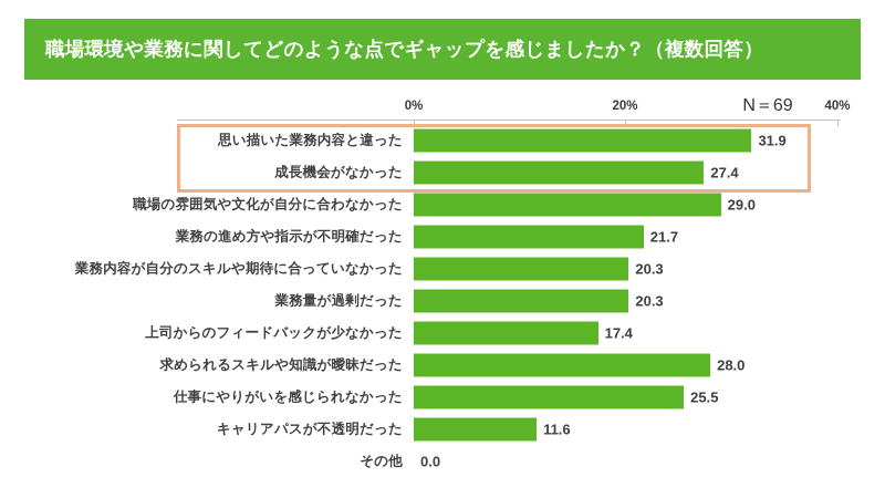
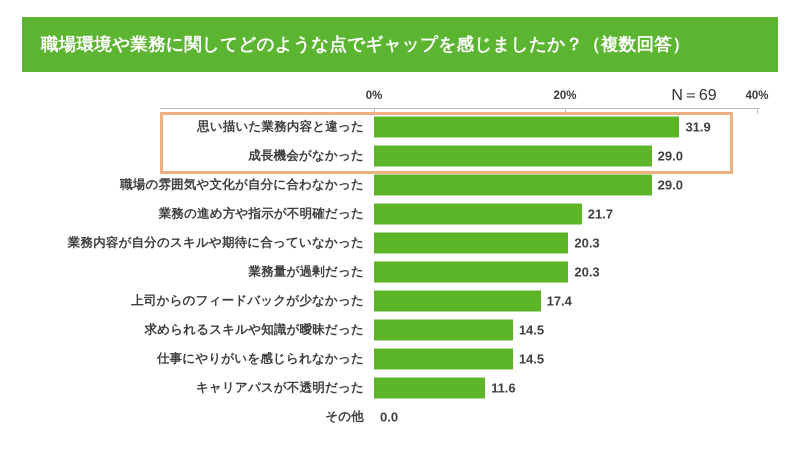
成長機会がなかった: 27.4 -> 29.0
求められるスキルや知識が曖昧だった: 28.0 -> 14.5
仕事にやりがいを感じられなかった: 25.5 -> 14.5
